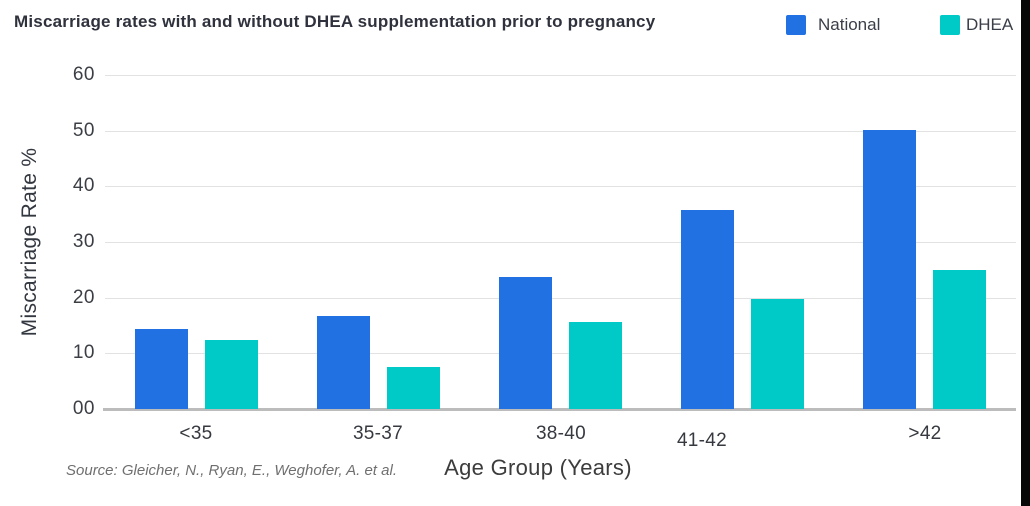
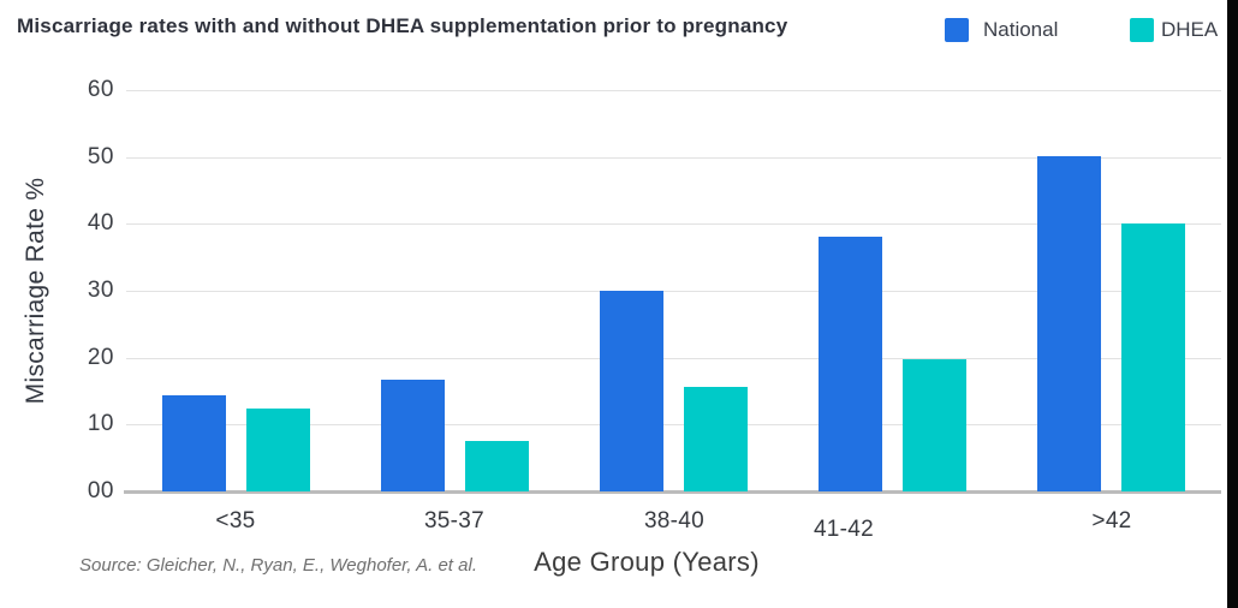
National/38-40: 24 -> 30
National/41-42: 36 -> 38
DHEA/>42: 25 -> 40
